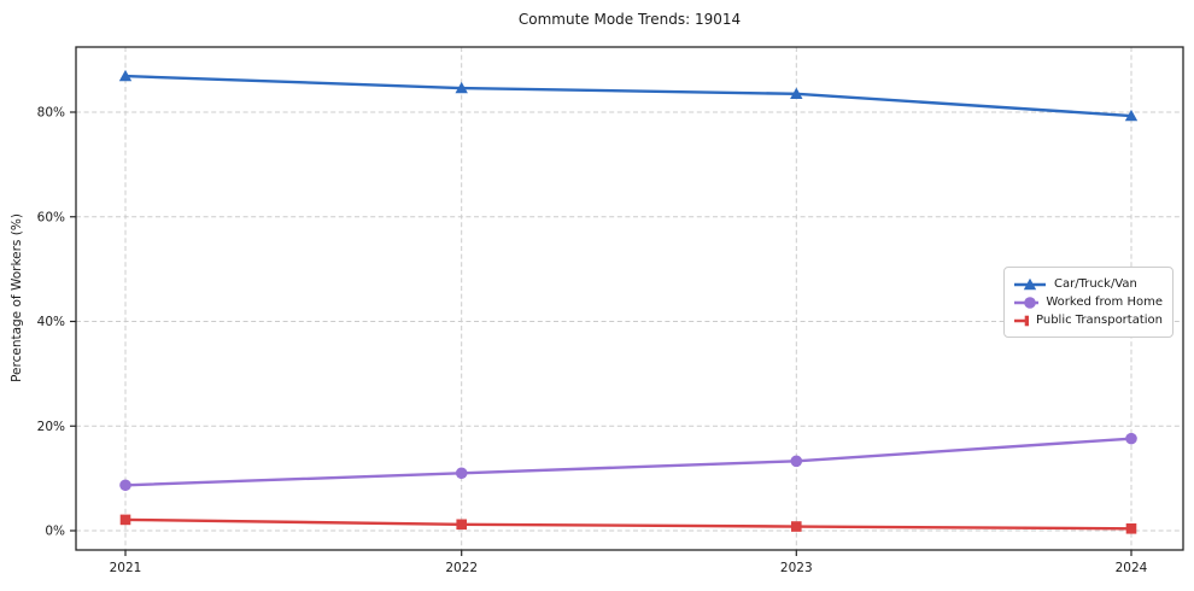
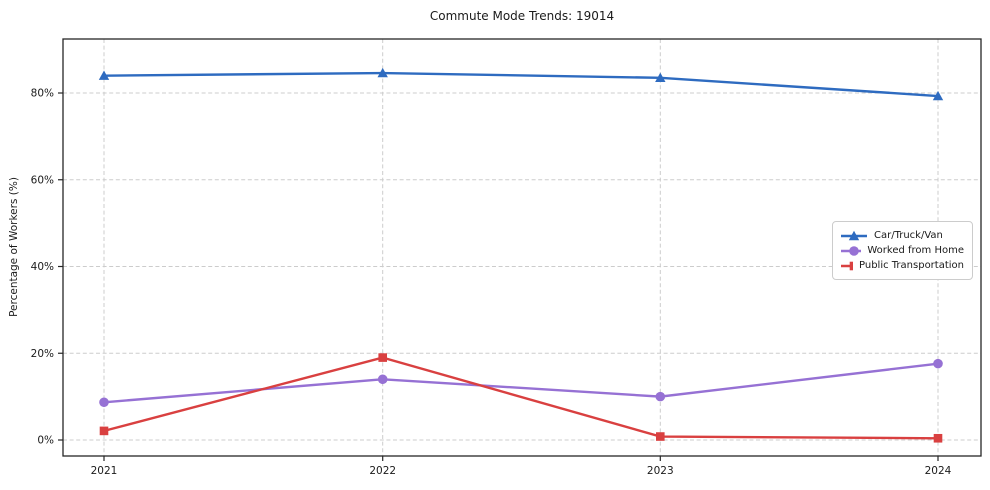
Car/Truck/Van/2021: 87% -> 84%
Worked from Home/2022: 11% -> 14%
Public Transportation/2022: 1% -> 19%
Worked from Home/2023: 13% -> 10%
